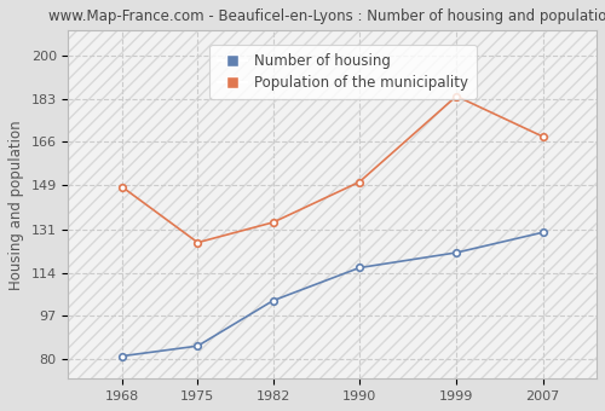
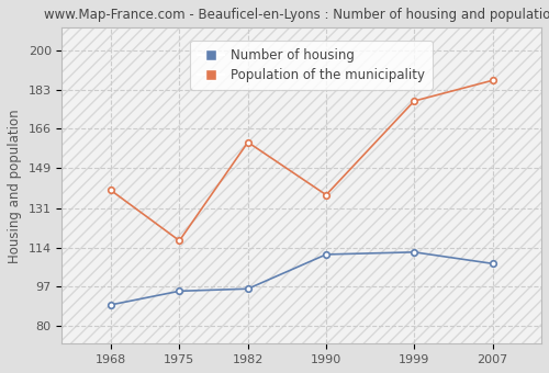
Number of housing/1968: 81 -> 89
Population of the municipality/1968: 148 -> 139
Number of housing/1975: 85 -> 95
Population of the municipality/1975: 126 -> 117
Number of housing/1982: 103 -> 96
Population of the municipality/1982: 134 -> 160
Number of housing/1990: 116 -> 111
Population of the municipality/1990: 150 -> 137
Number of housing/1999: 122 -> 112
Population of the municipality/1999: 184 -> 178
Number of housing/2007: 130 -> 107
Population of the municipality/2007: 168 -> 187
